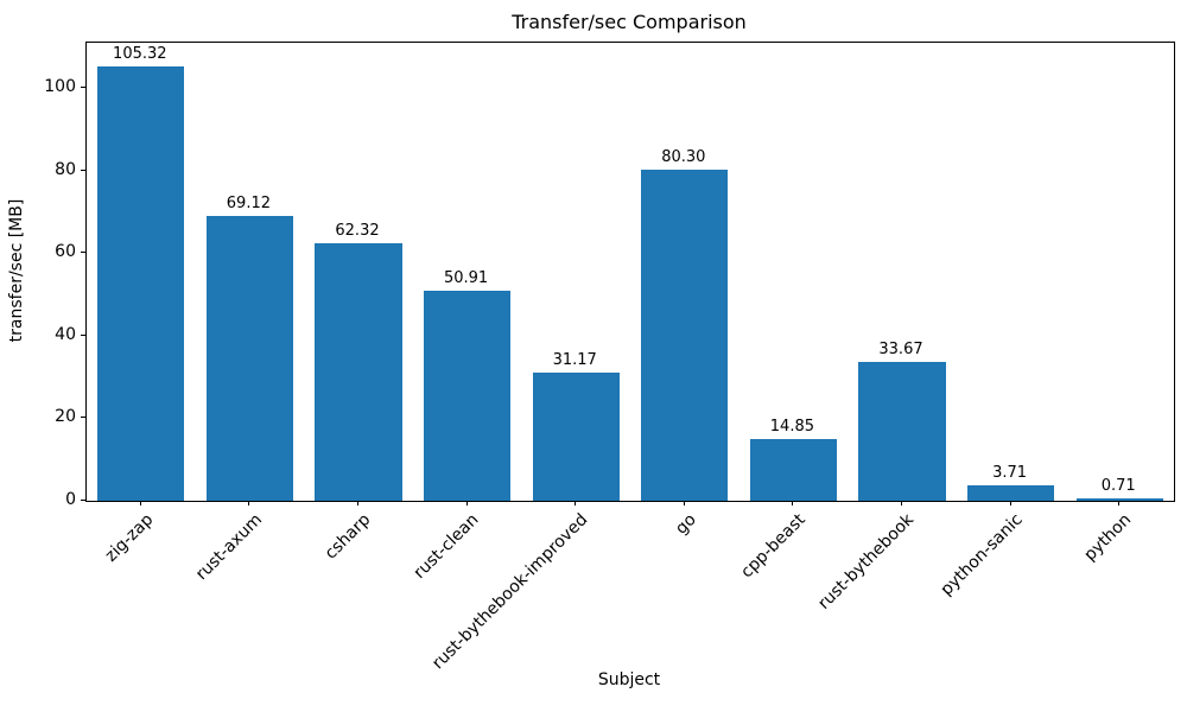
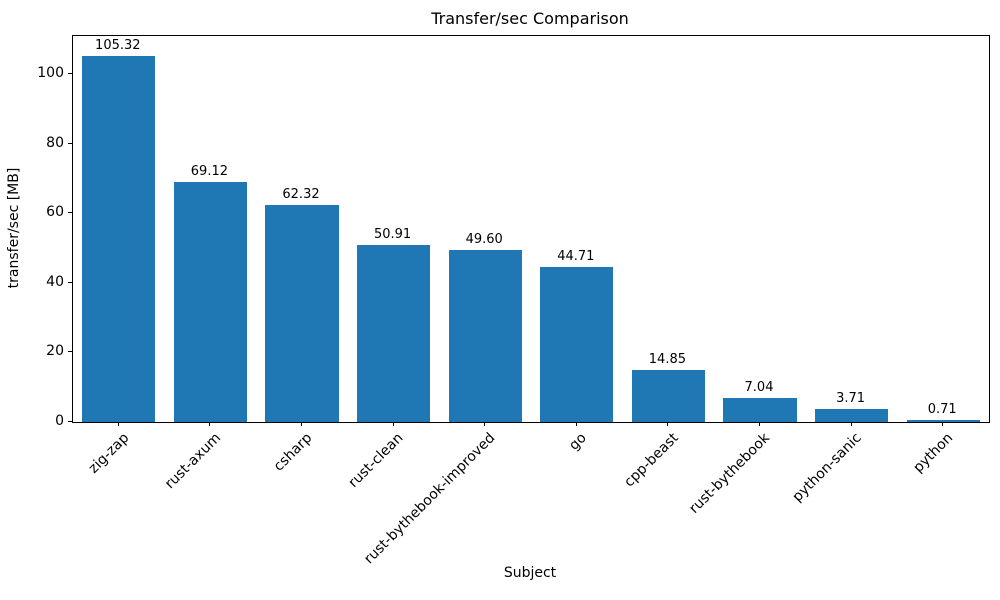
rust-bythebook-improved: 31.17 -> 49.60
go: 80.30 -> 44.71
rust-bythebook: 33.67 -> 7.04
